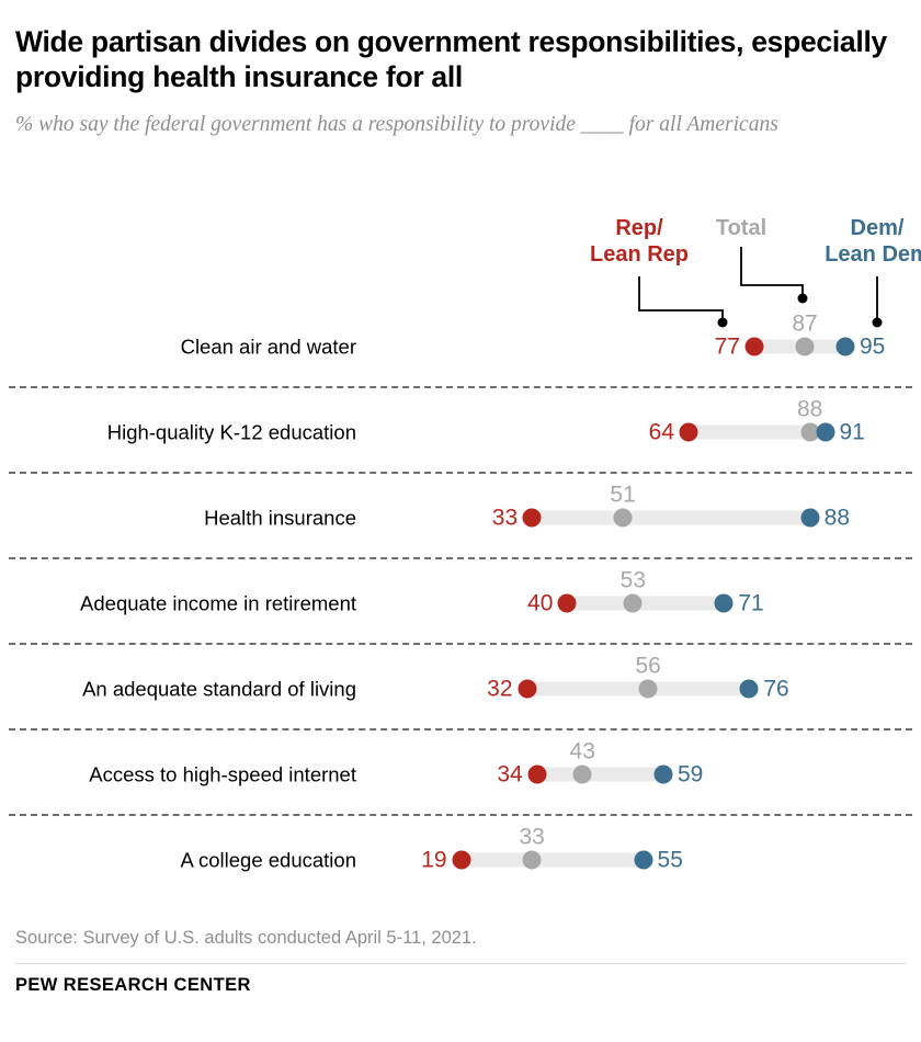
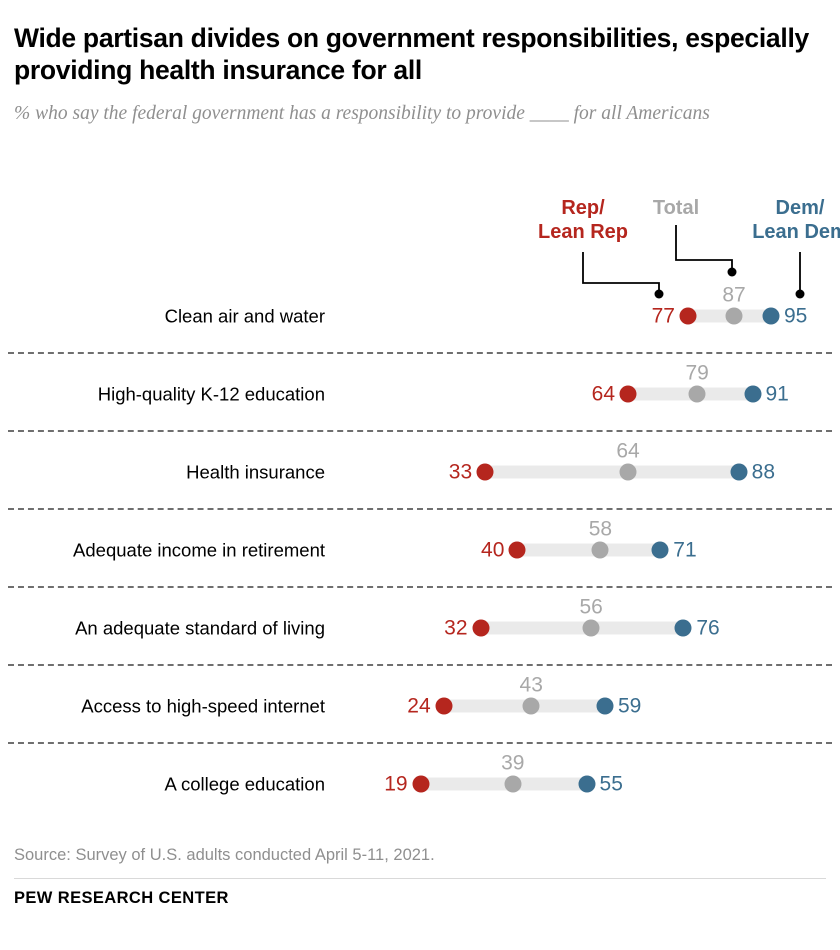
Total/High-quality K-12 education: 88 -> 79
Total/Health insurance: 51 -> 64
Total/Adequate income in retirement: 53 -> 58
Rep/Lean Rep/Access to high-speed internet: 34 -> 24
Total/A college education: 33 -> 39
